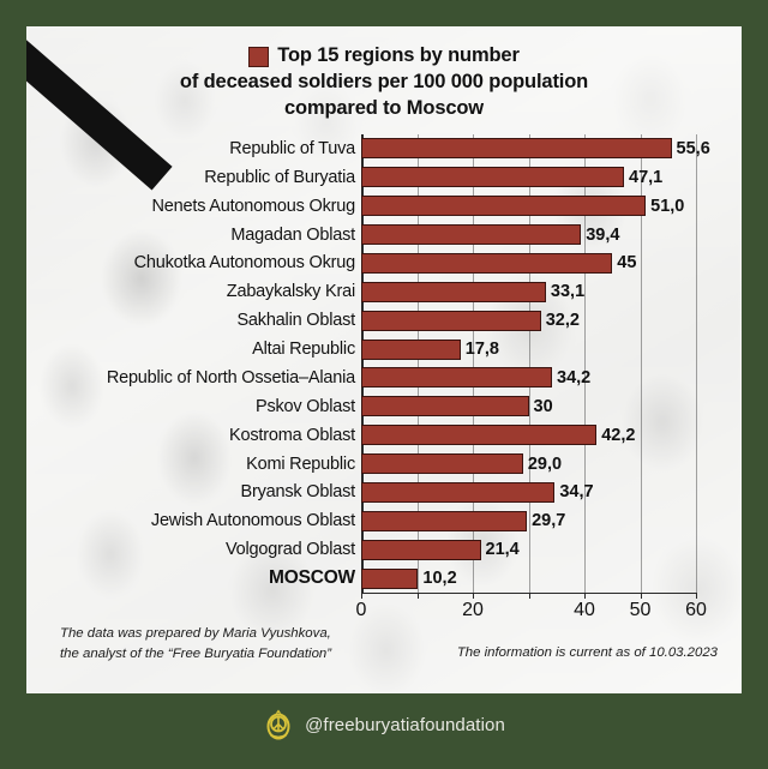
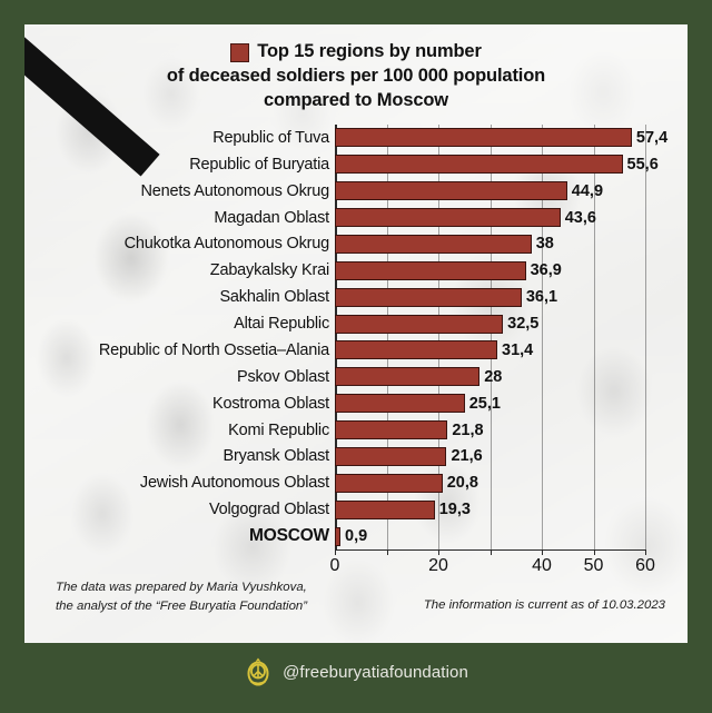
Republic of Tuva: 55,6 -> 57,4
Republic of Buryatia: 47,1 -> 55,6
Nenets Autonomous Okrug: 51,0 -> 44,9
Magadan Oblast: 39,4 -> 43,6
Chukotka Autonomous Okrug: 45 -> 38
Zabaykalsky Krai: 33,1 -> 36,9
Sakhalin Oblast: 32,2 -> 36,1
Altai Republic: 17,8 -> 32,5
Republic of North Ossetia–Alania: 34,2 -> 31,4
Pskov Oblast: 30 -> 28
Kostroma Oblast: 42,2 -> 25,1
Komi Republic: 29,0 -> 21,8
Bryansk Oblast: 34,7 -> 21,6
Jewish Autonomous Oblast: 29,7 -> 20,8
Volgograd Oblast: 21,4 -> 19,3
MOSCOW: 10,2 -> 0,9
